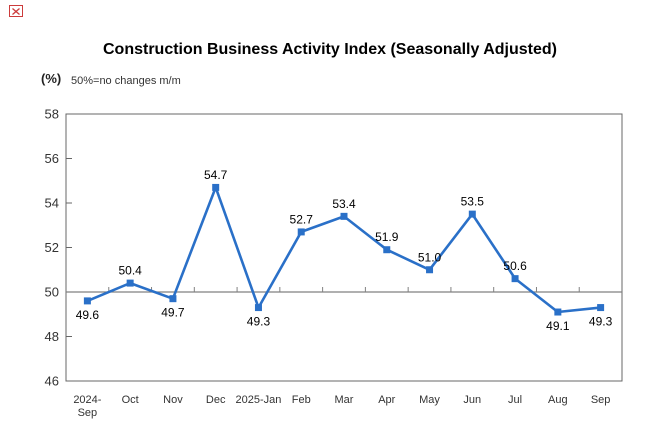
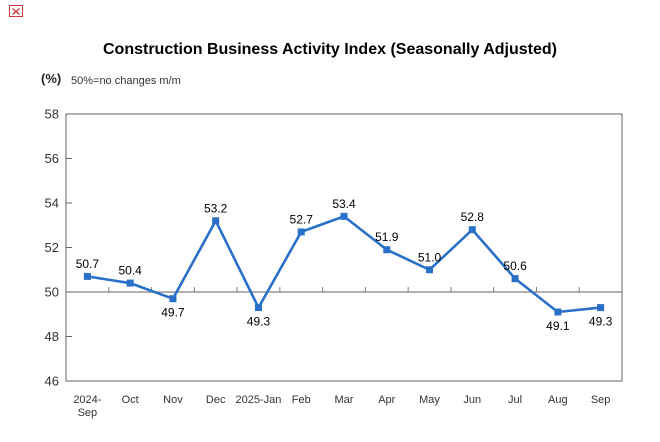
2024-Sep: 49.6 -> 50.7
Dec: 54.7 -> 53.2
Jun: 53.5 -> 52.8
